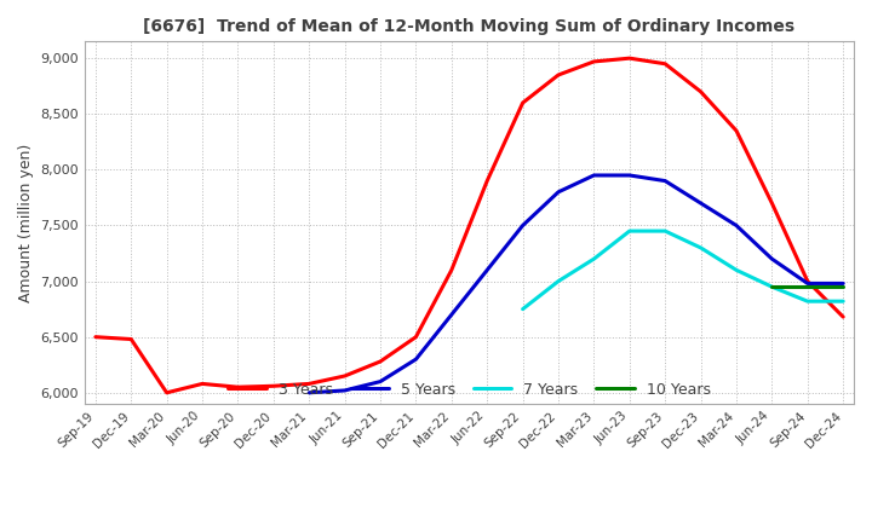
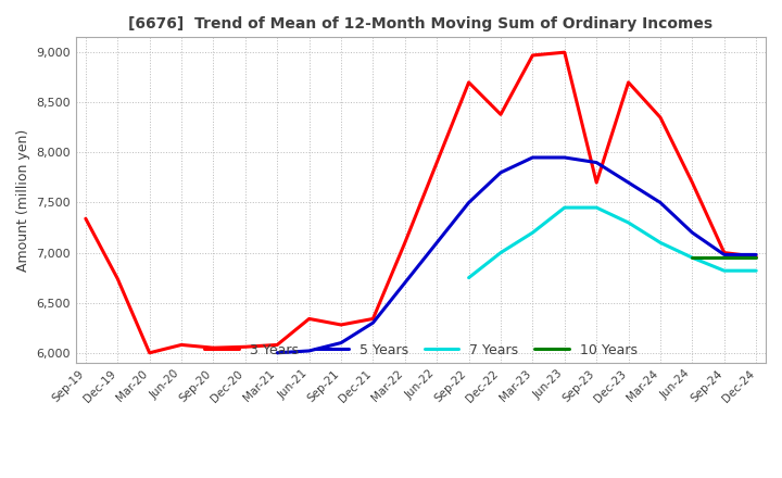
3 Years/Sep-19: 6,500 -> 7,340
3 Years/Dec-19: 6,480 -> 6,740
3 Years/Jun-21: 6,150 -> 6,340
3 Years/Dec-21: 6,500 -> 6,340
3 Years/Sep-22: 8,600 -> 8,700
3 Years/Dec-22: 8,850 -> 8,380
3 Years/Sep-23: 8,950 -> 7,700
3 Years/Dec-24: 6,680 -> 6,960
